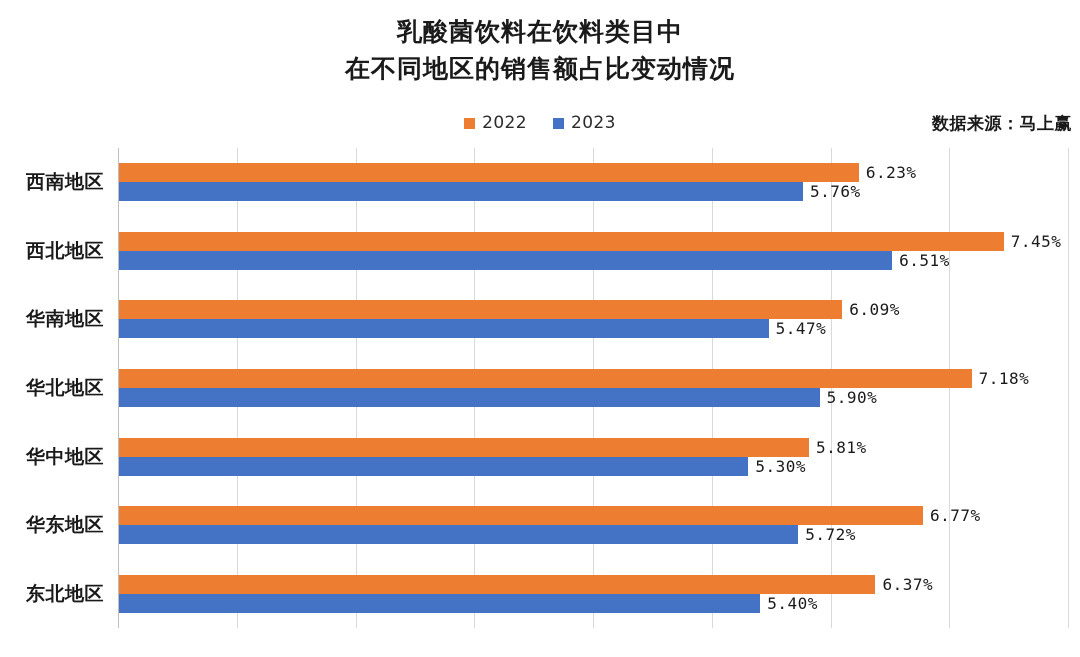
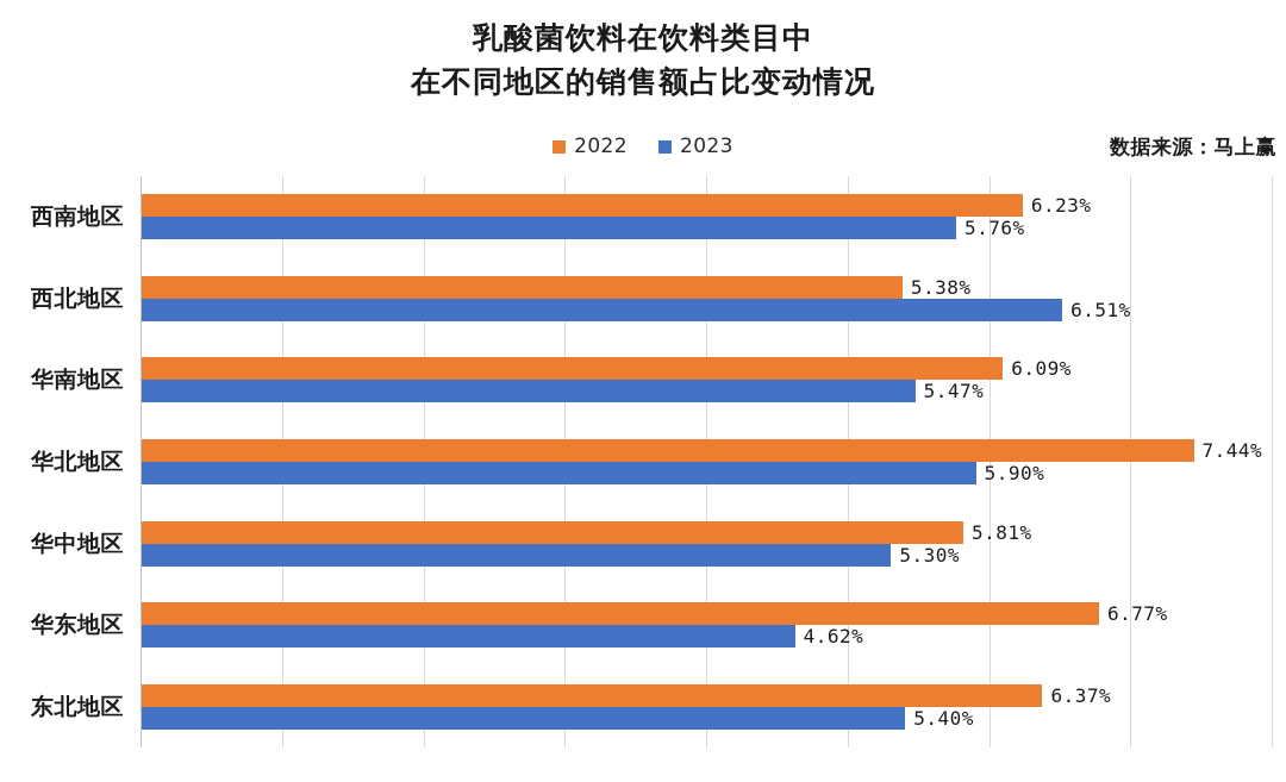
2022/西北地区: 7.45% -> 5.38%
2022/华北地区: 7.18% -> 7.44%
2023/华东地区: 5.72% -> 4.62%
